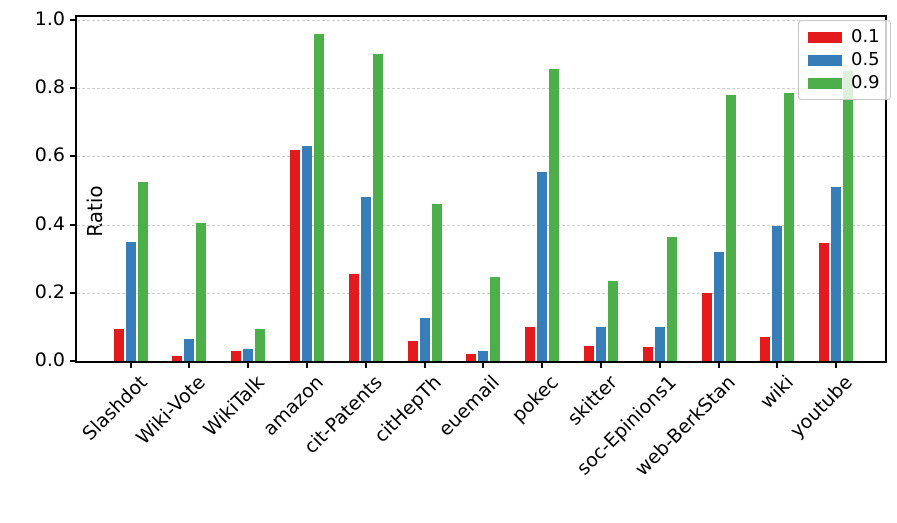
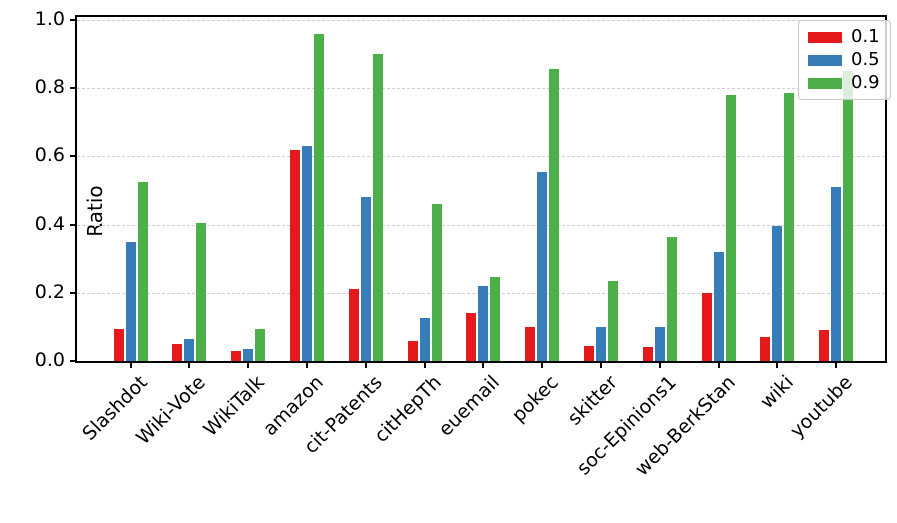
0.1/Wiki-Vote: 0.01 -> 0.05
0.1/cit-Patents: 0.26 -> 0.21
0.1/euemail: 0.02 -> 0.14
0.5/euemail: 0.03 -> 0.22
0.1/youtube: 0.34 -> 0.09
